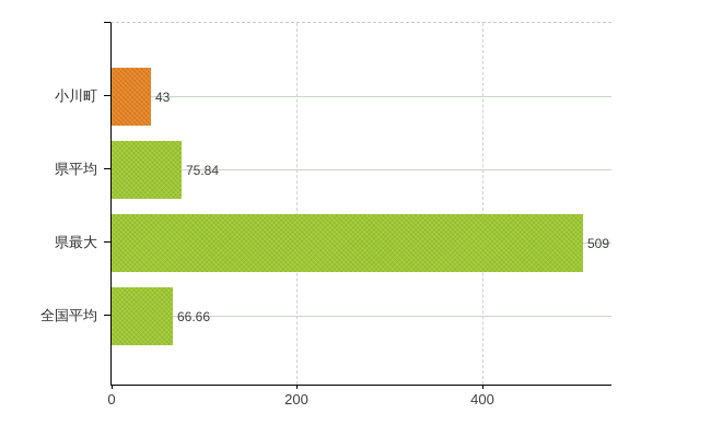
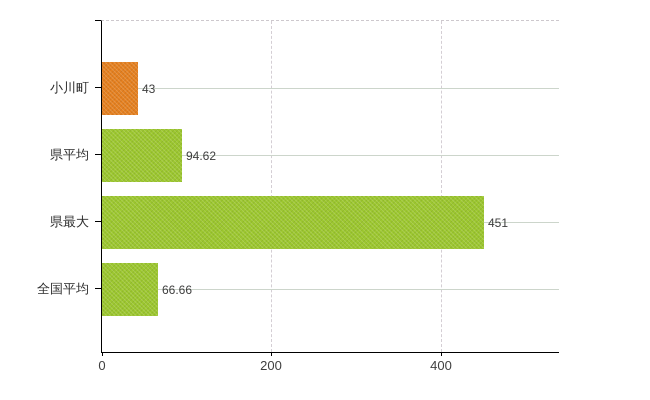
県平均: 75.84 -> 94.62
県最大: 509 -> 451
